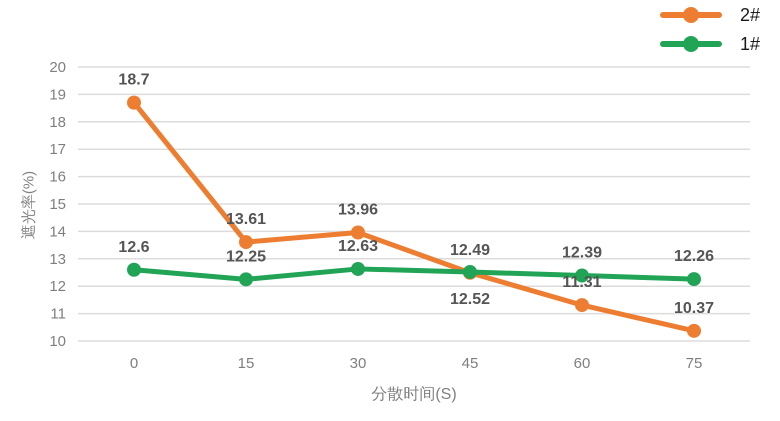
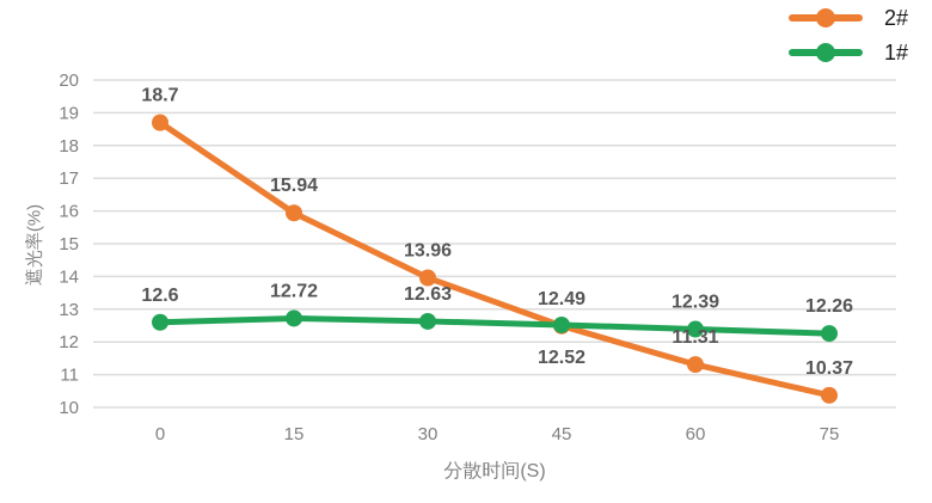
2#/15: 13.61 -> 15.94
1#/15: 12.25 -> 12.72
